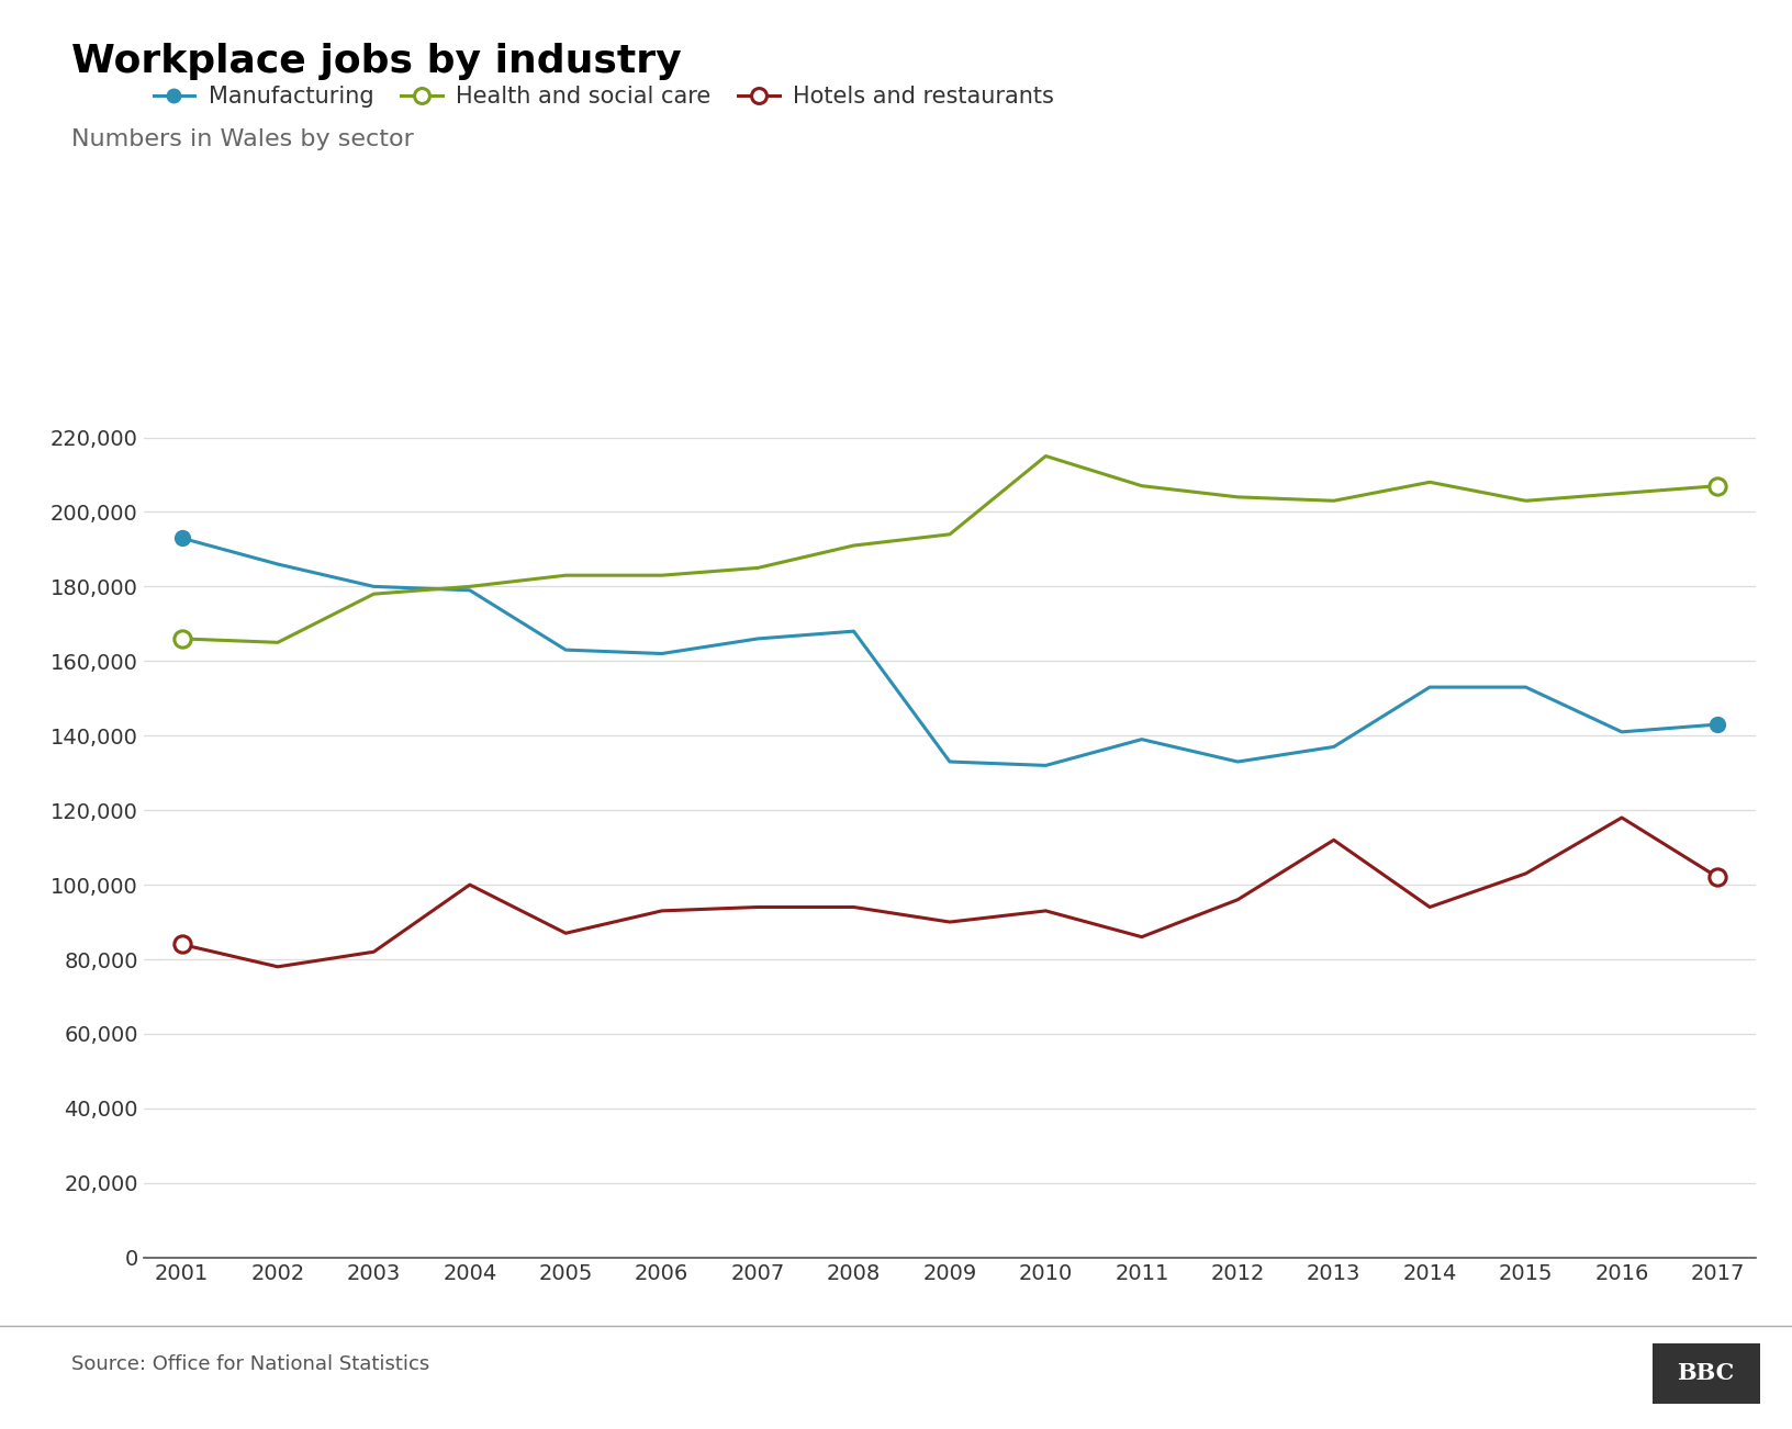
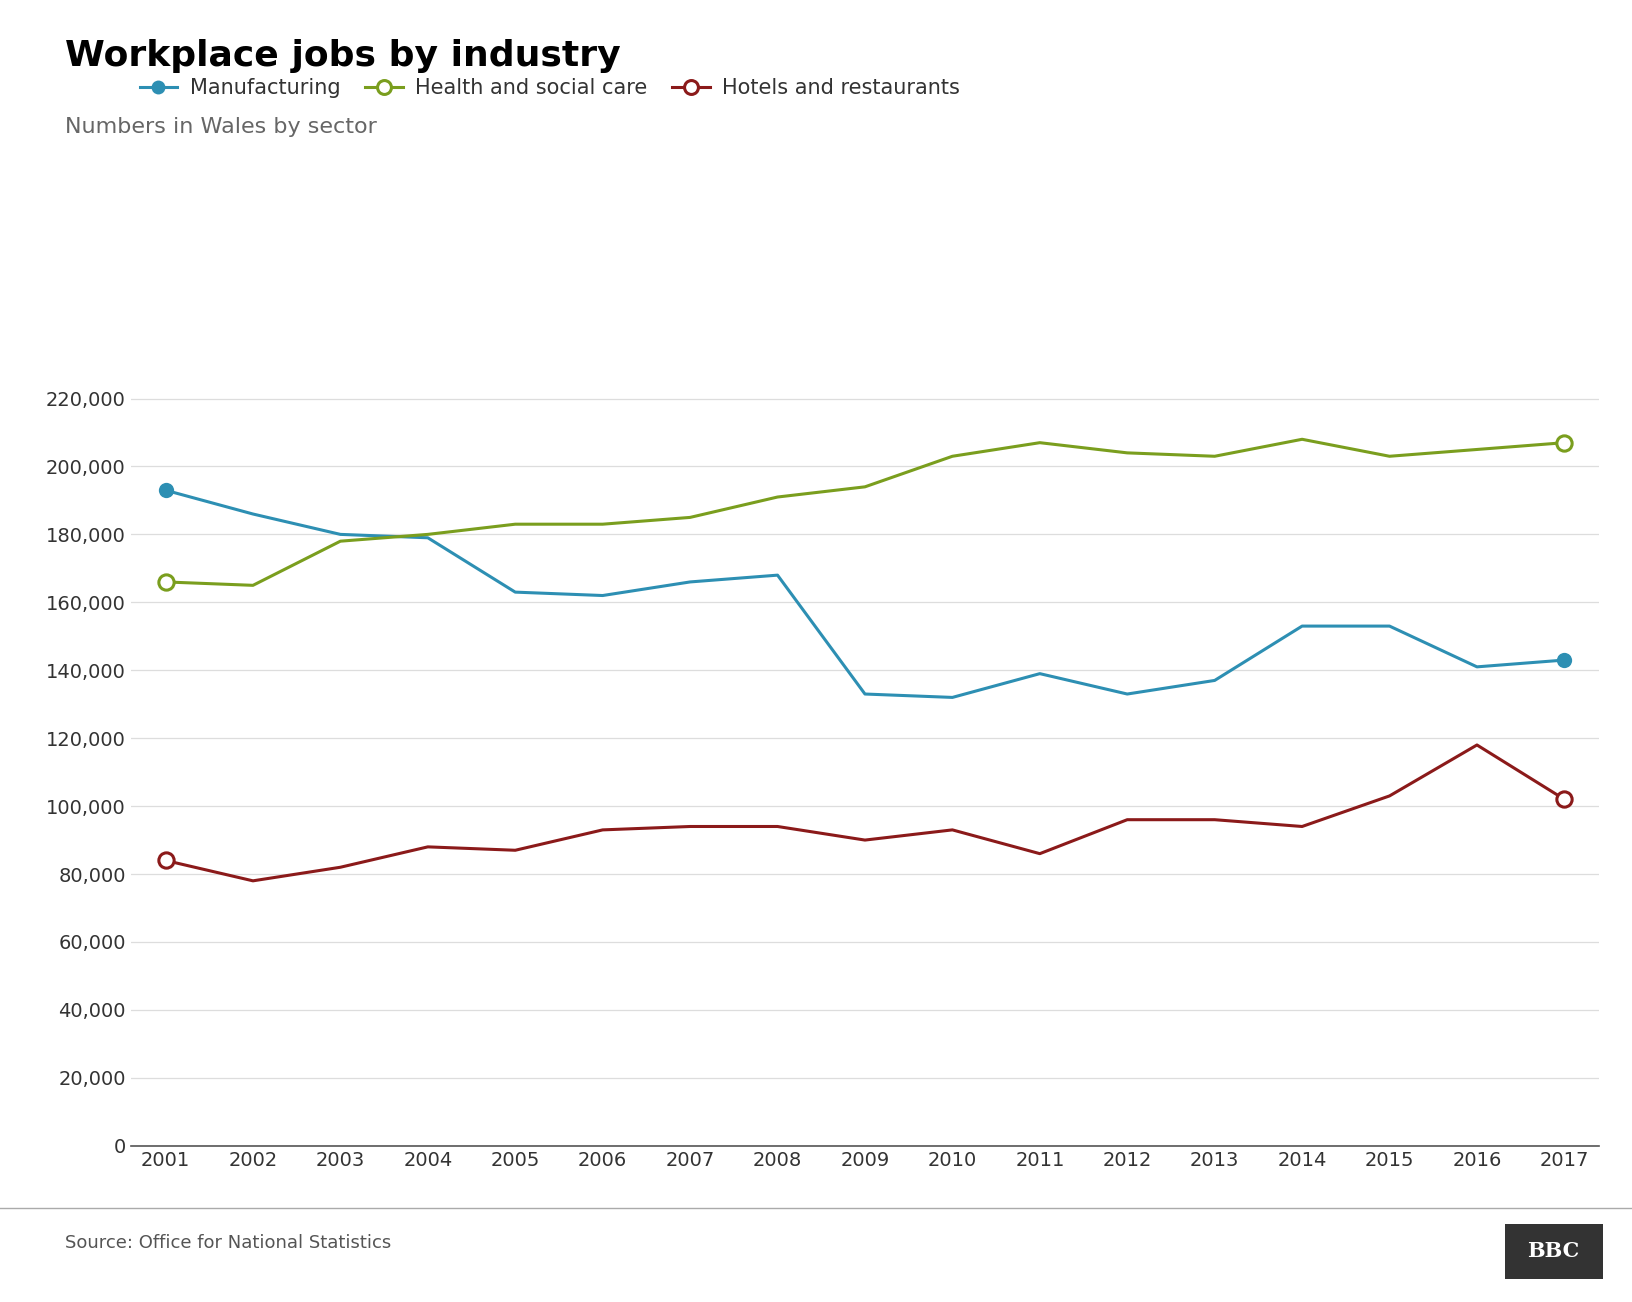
Hotels and restaurants/2004: 100,000 -> 88,000
Health and social care/2010: 215,000 -> 203,000
Hotels and restaurants/2013: 112,000 -> 96,000
